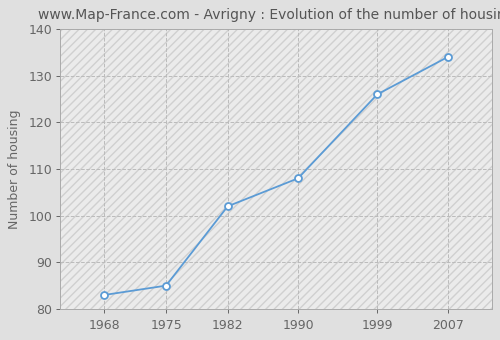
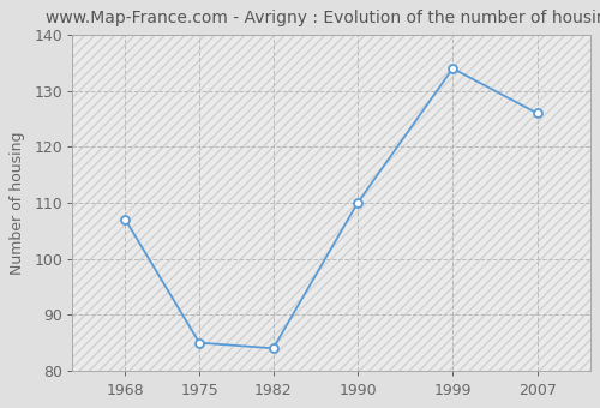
1968: 83 -> 107
1982: 102 -> 84
1990: 108 -> 110
1999: 126 -> 134
2007: 134 -> 126
